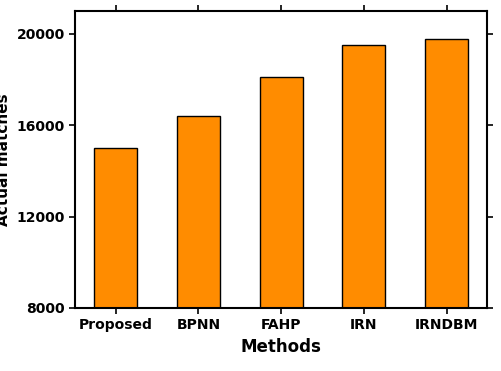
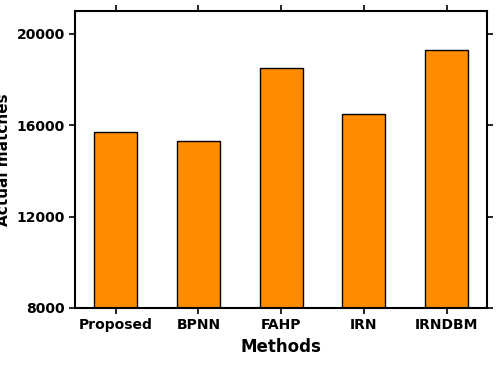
Proposed: 15000 -> 15700
BPNN: 16400 -> 15300
FAHP: 18100 -> 18500
IRN: 19500 -> 16500
IRNDBM: 19800 -> 19300
